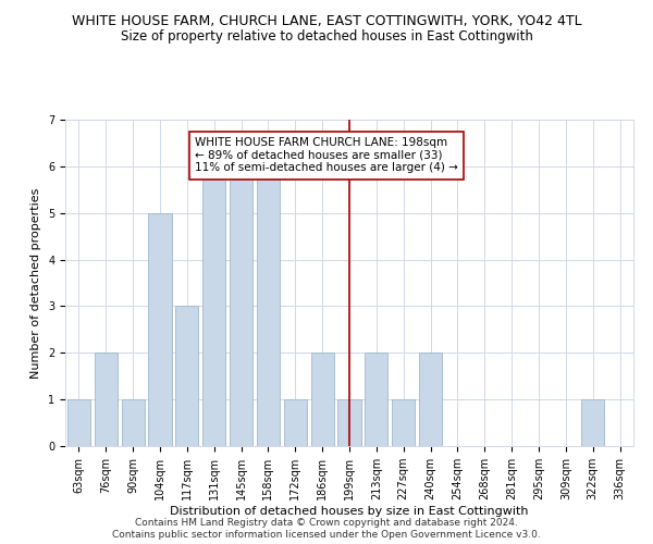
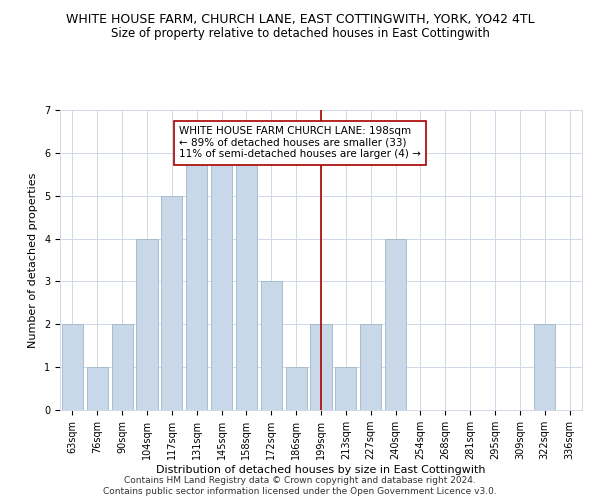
63sqm: 1 -> 2
76sqm: 2 -> 1
90sqm: 1 -> 2
104sqm: 5 -> 4
117sqm: 3 -> 5
172sqm: 1 -> 3
186sqm: 2 -> 1
199sqm: 1 -> 2
213sqm: 2 -> 1
227sqm: 1 -> 2
240sqm: 2 -> 4
322sqm: 1 -> 2
